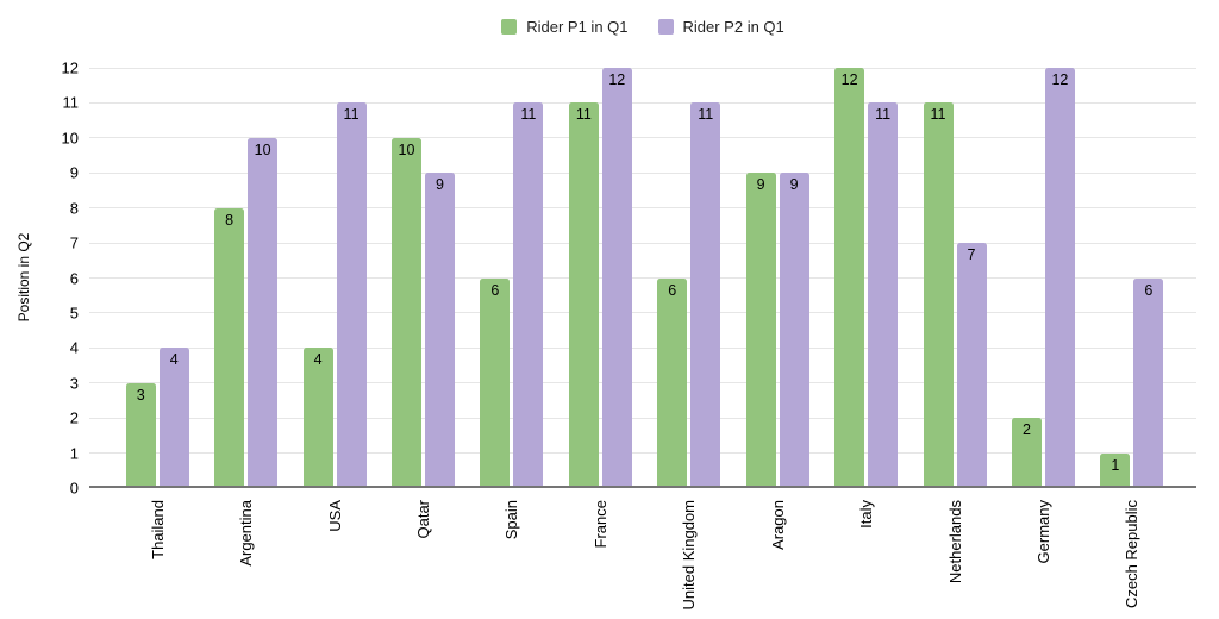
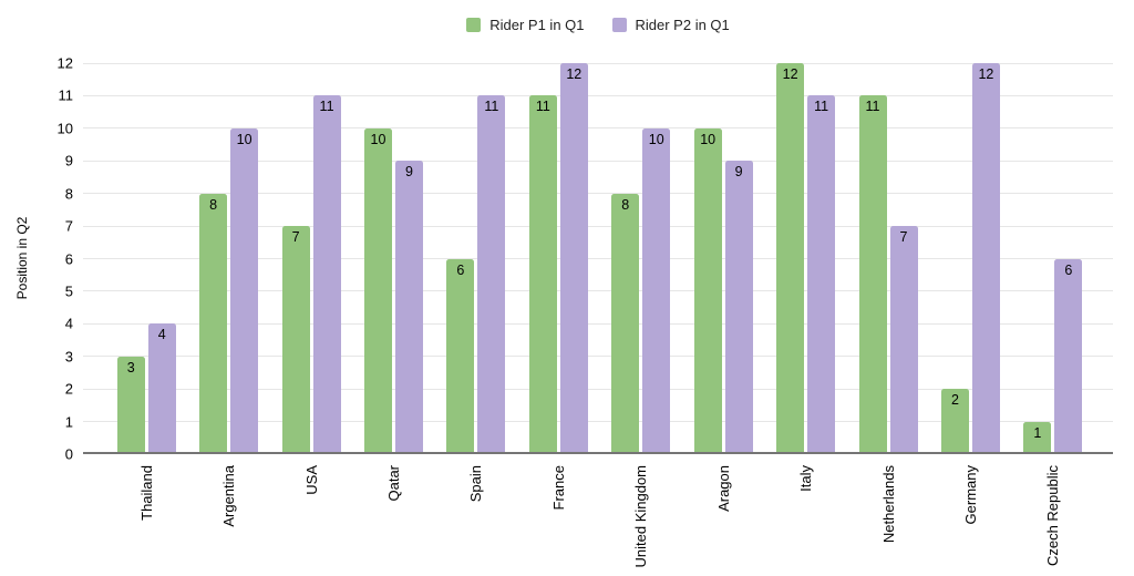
Rider P1 in Q1/USA: 4 -> 7
Rider P1 in Q1/United Kingdom: 6 -> 8
Rider P2 in Q1/United Kingdom: 11 -> 10
Rider P1 in Q1/Aragon: 9 -> 10
